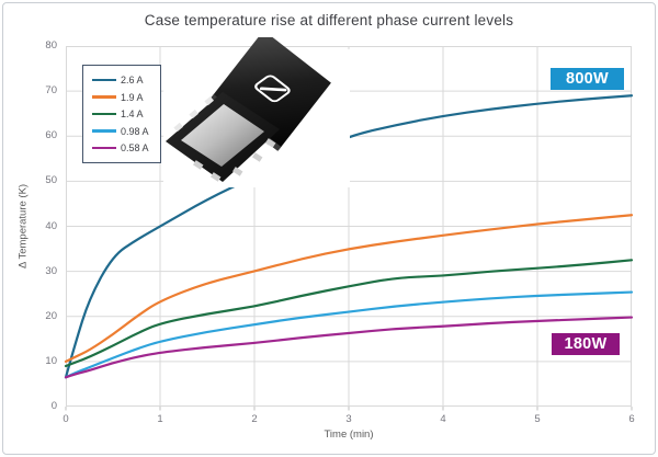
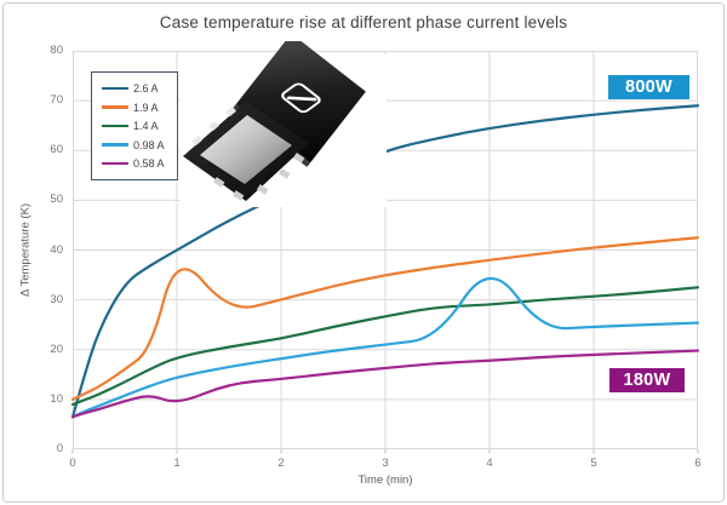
1.9 A/1: 24 -> 40
0.58 A/1: 12 -> 9
0.98 A/4: 23 -> 38
